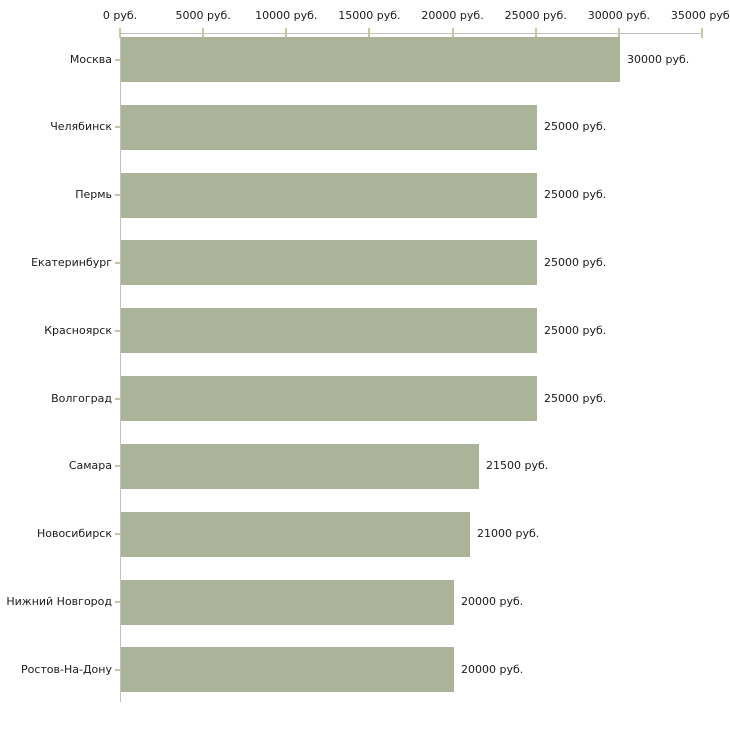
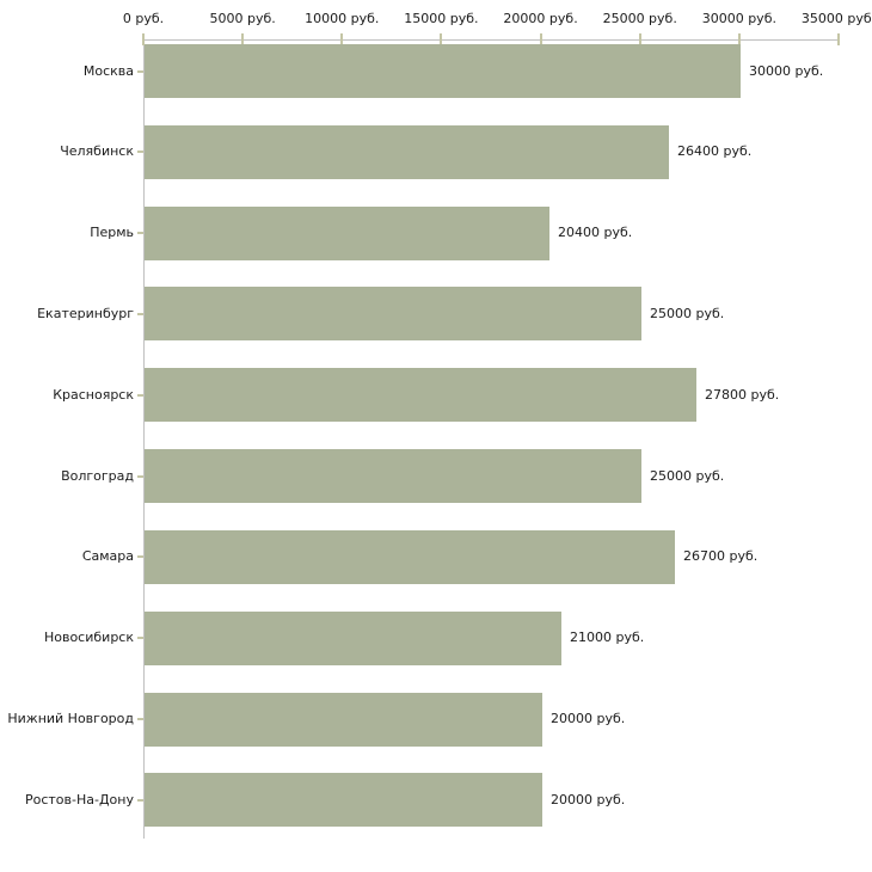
Челябинск: 25000 -> 26400
Пермь: 25000 -> 20400
Красноярск: 25000 -> 27800
Самара: 21500 -> 26700
